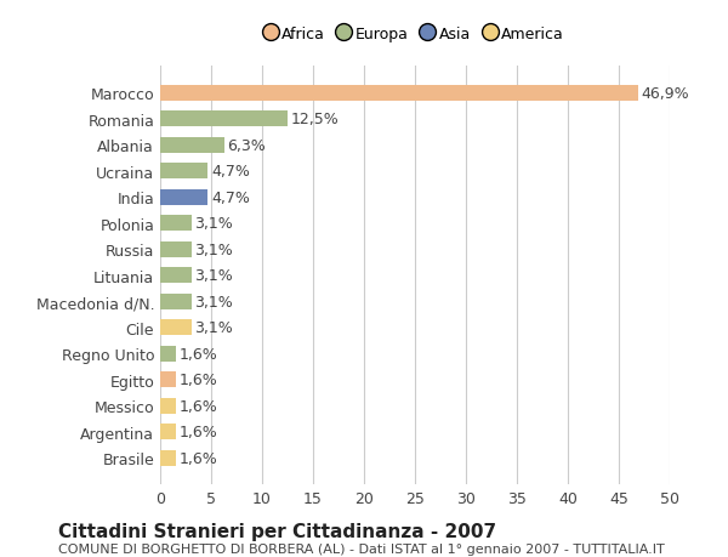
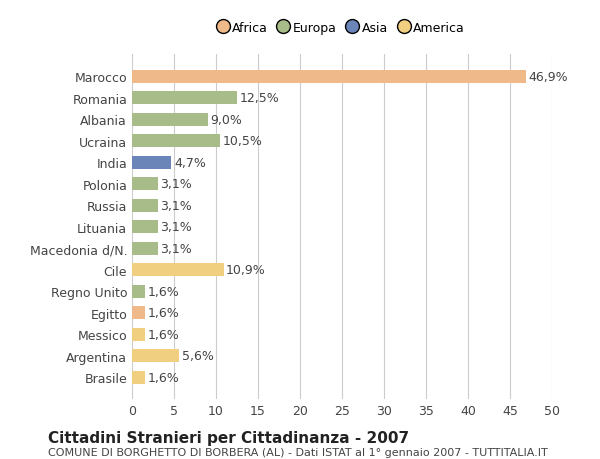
Albania: 6,3% -> 9,0%
Ucraina: 4,7% -> 10,5%
Cile: 3,1% -> 10,9%
Argentina: 1,6% -> 5,6%
